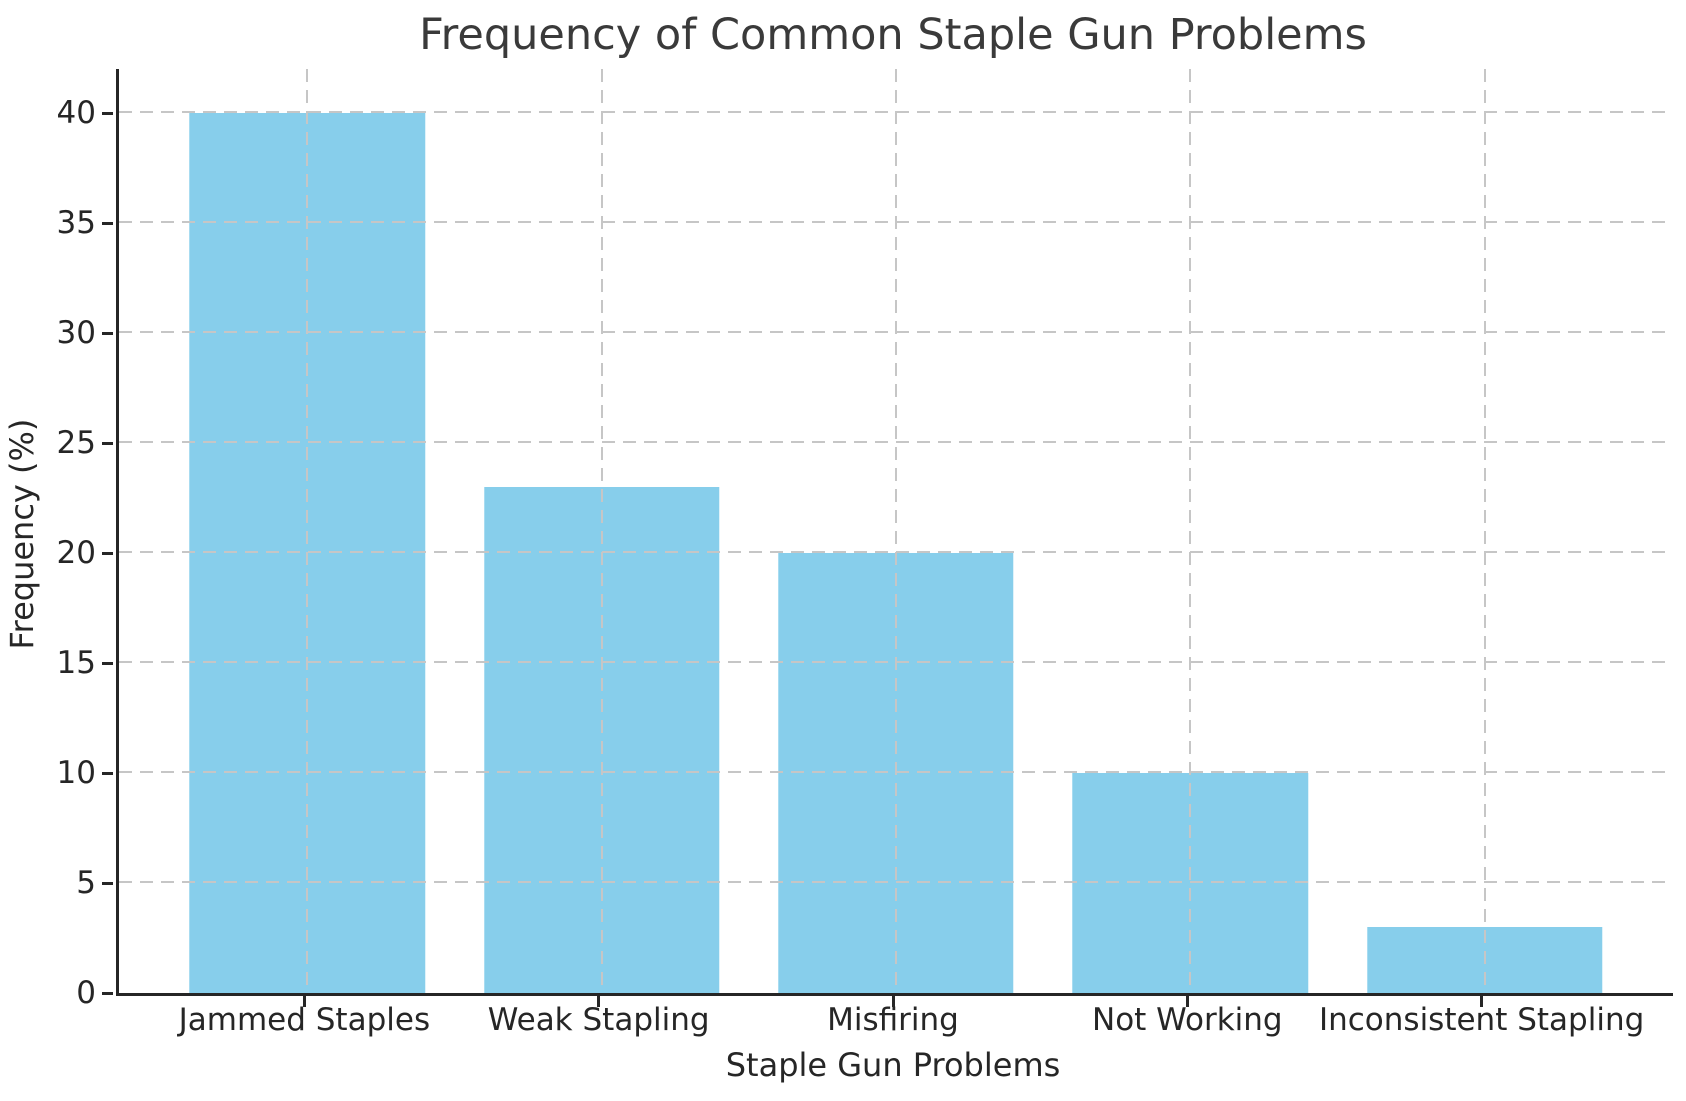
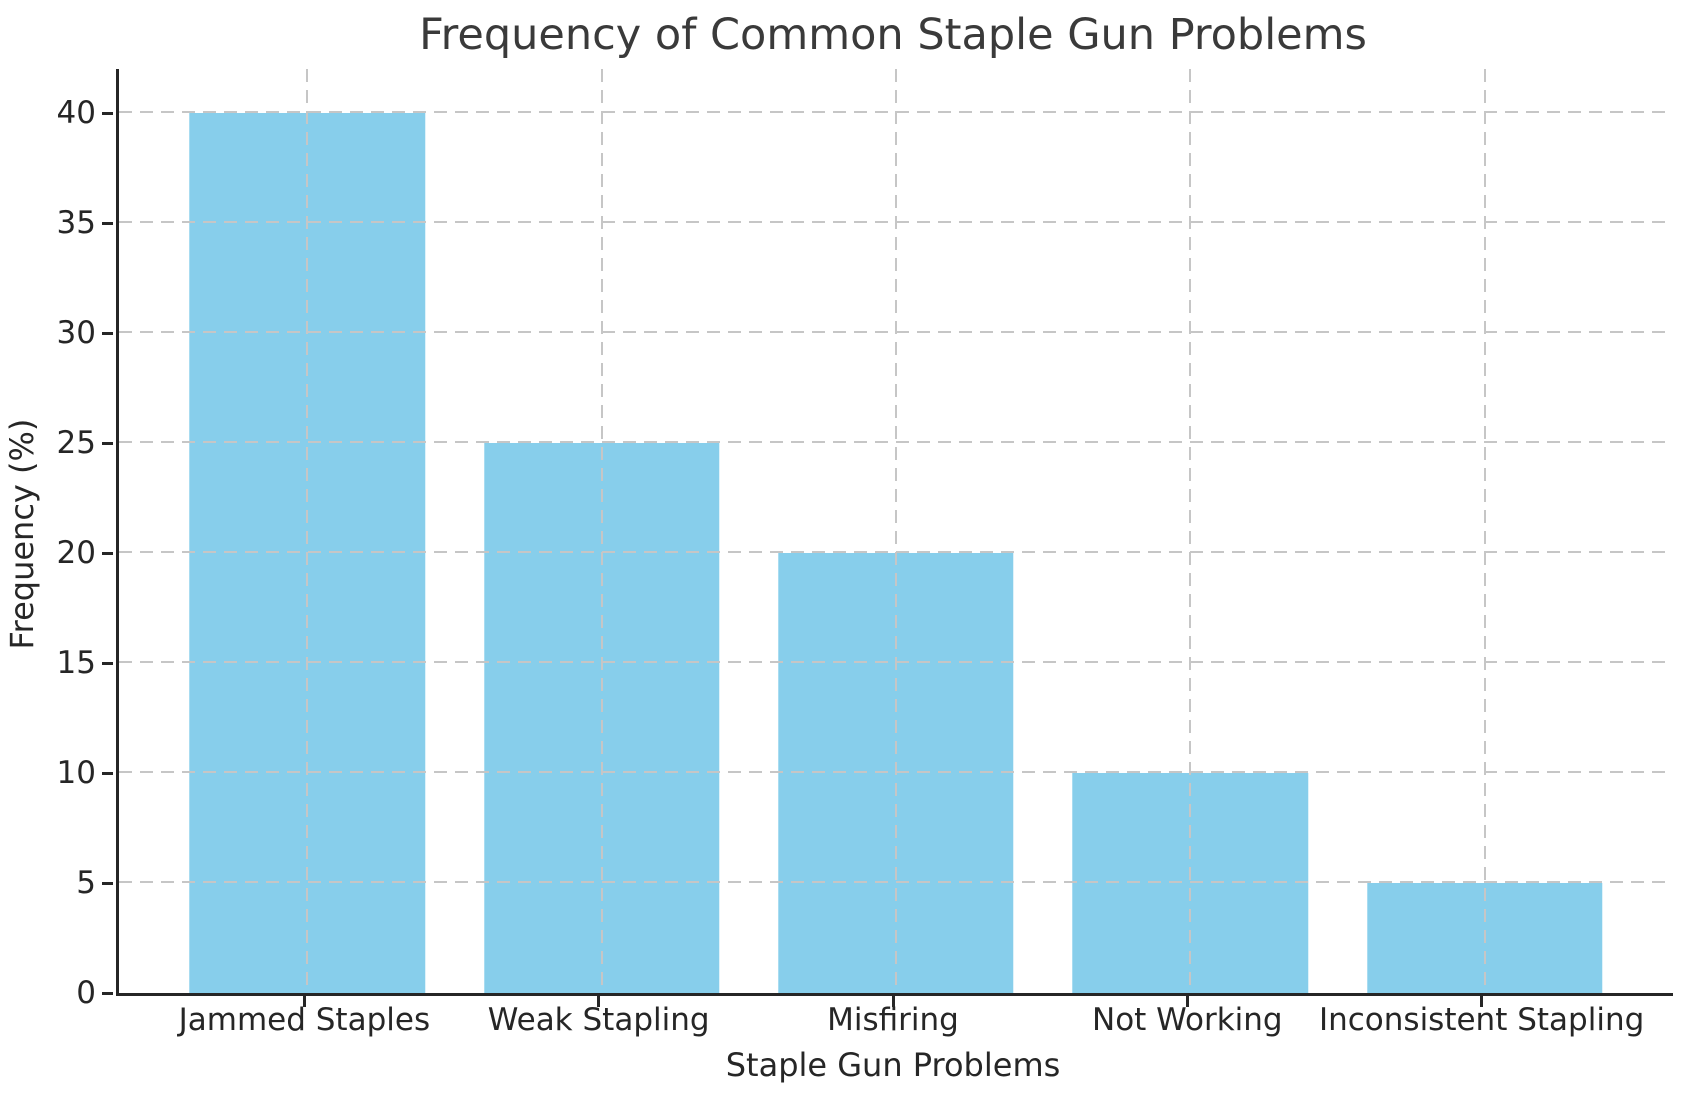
Weak Stapling: 23 -> 25
Inconsistent Stapling: 3 -> 5
